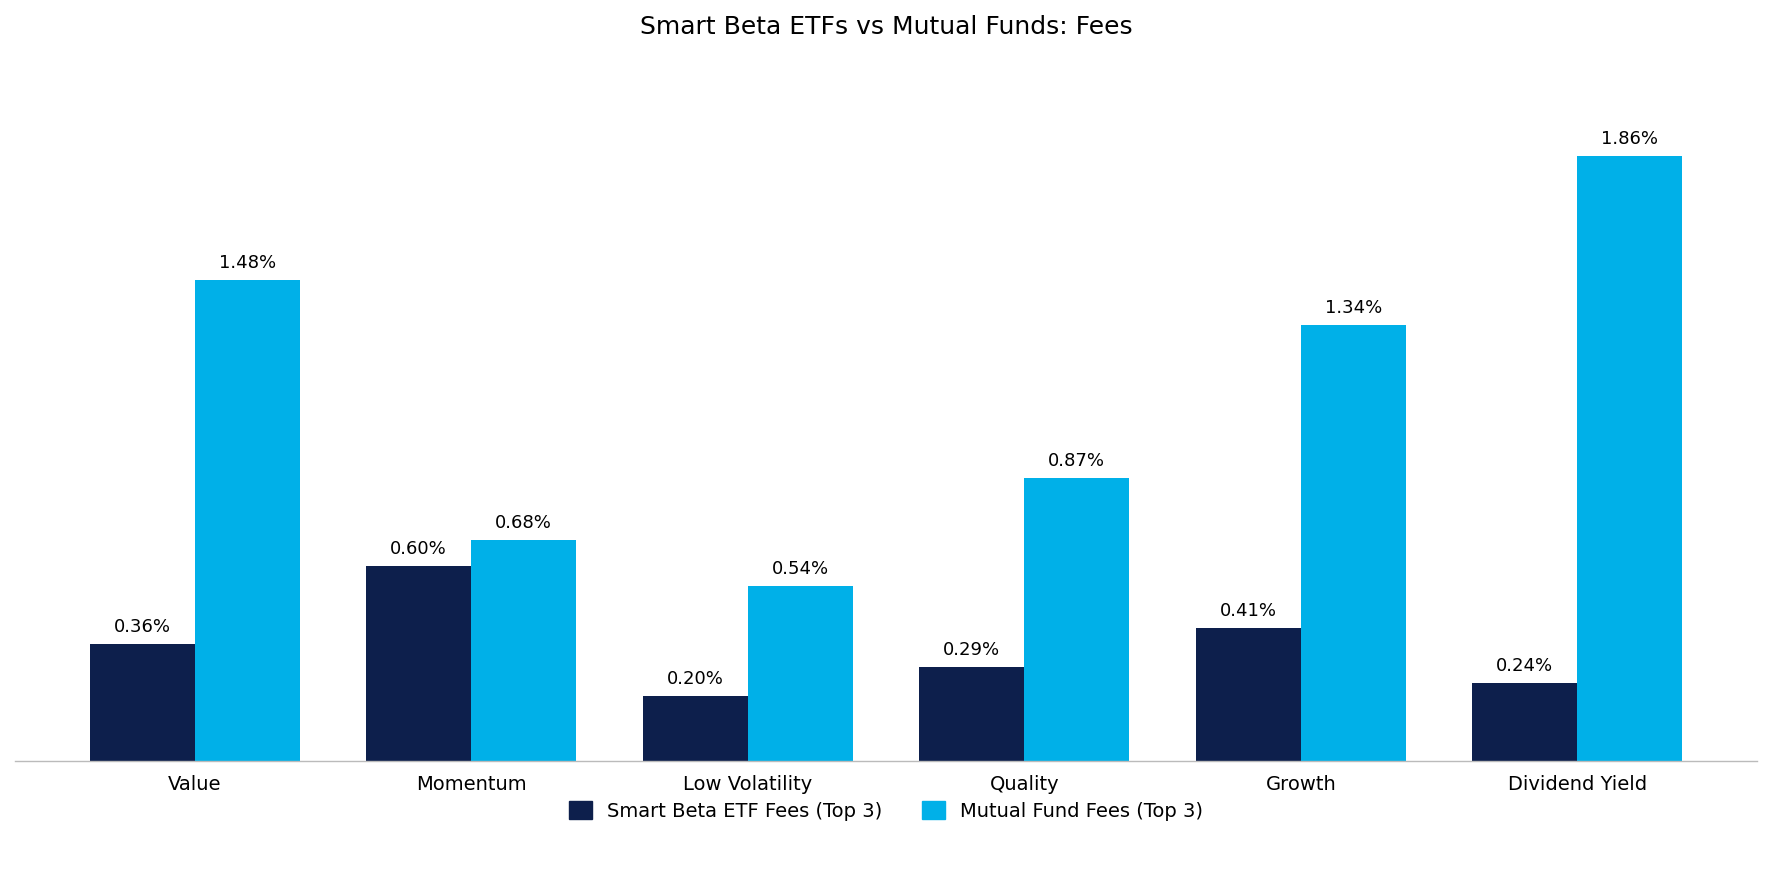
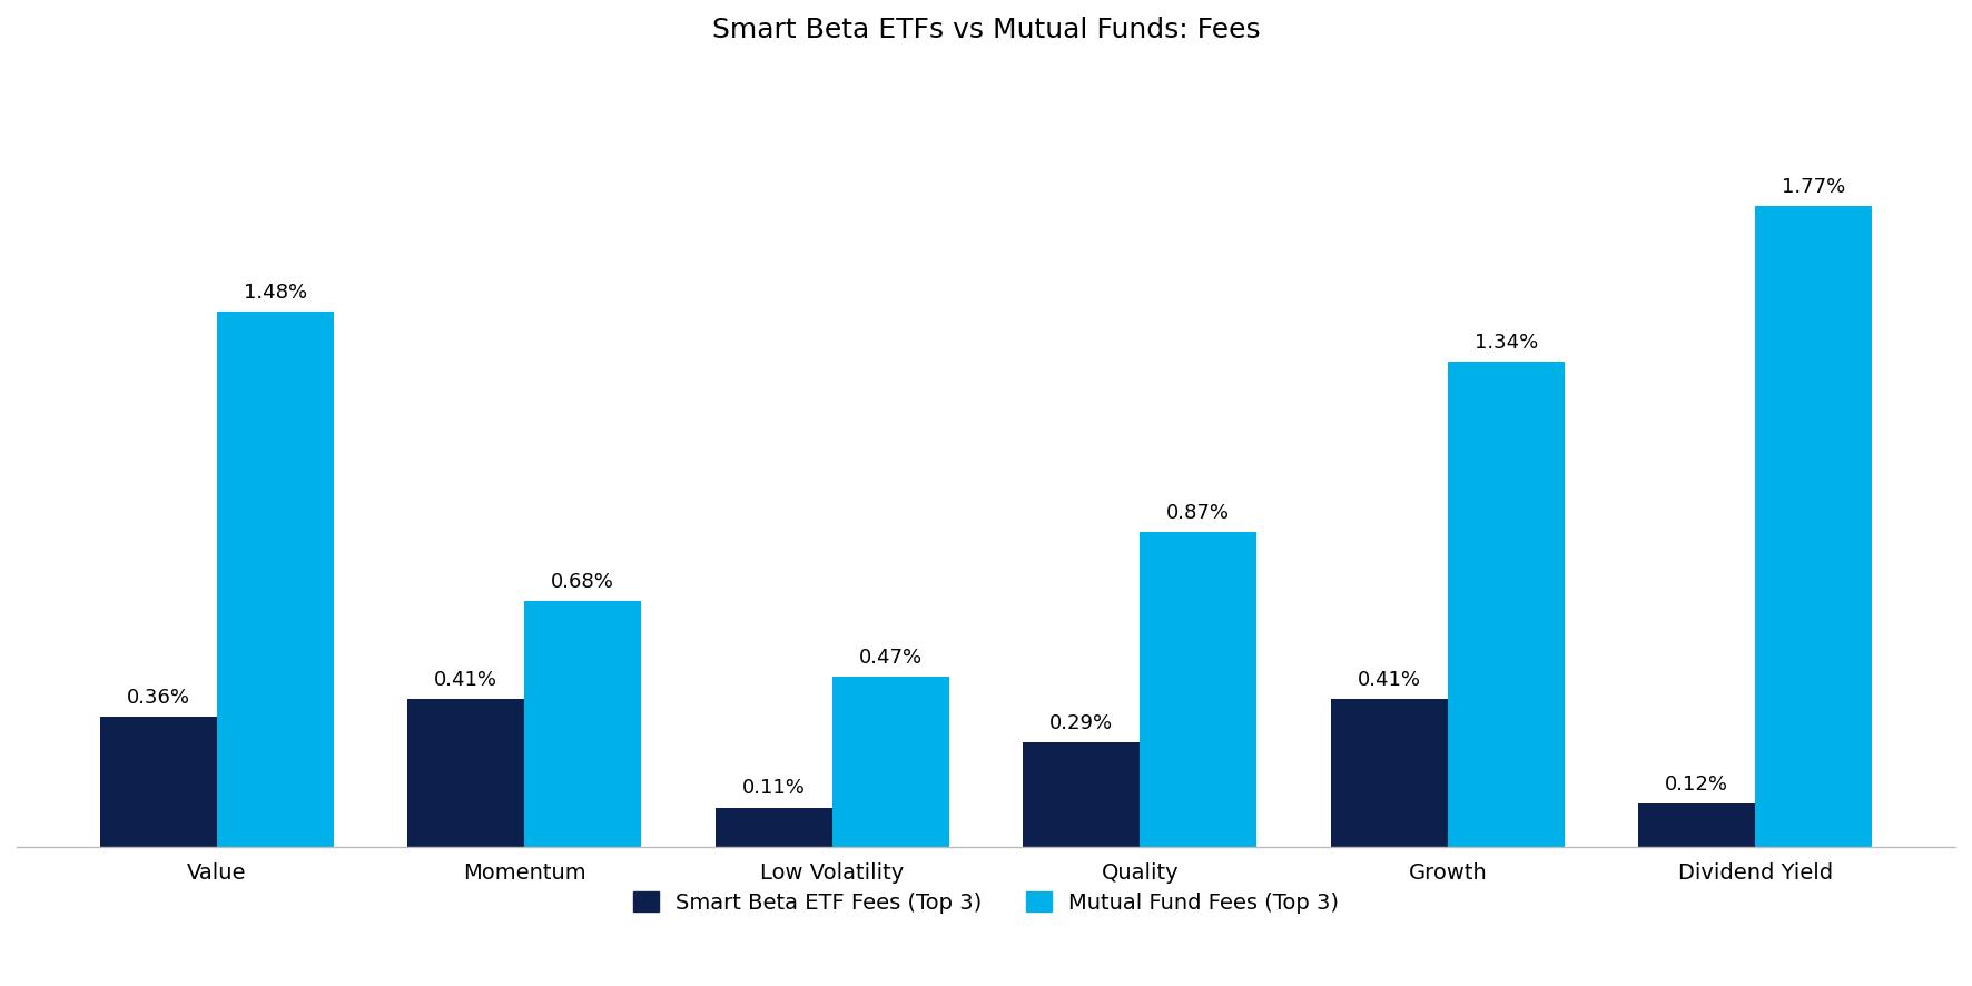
Smart Beta ETF Fees (Top 3)/Momentum: 0.60% -> 0.41%
Smart Beta ETF Fees (Top 3)/Low Volatility: 0.20% -> 0.11%
Mutual Fund Fees (Top 3)/Low Volatility: 0.54% -> 0.47%
Smart Beta ETF Fees (Top 3)/Dividend Yield: 0.24% -> 0.12%
Mutual Fund Fees (Top 3)/Dividend Yield: 1.86% -> 1.77%
